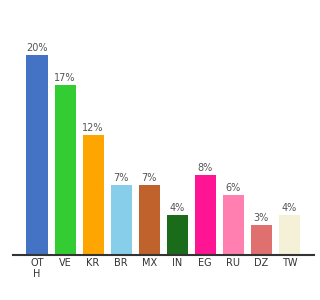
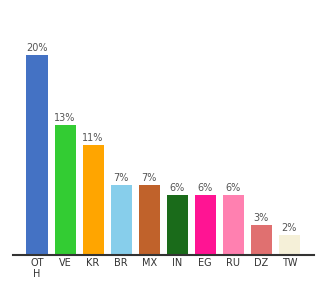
VE: 17% -> 13%
KR: 12% -> 11%
IN: 4% -> 6%
EG: 8% -> 6%
TW: 4% -> 2%
